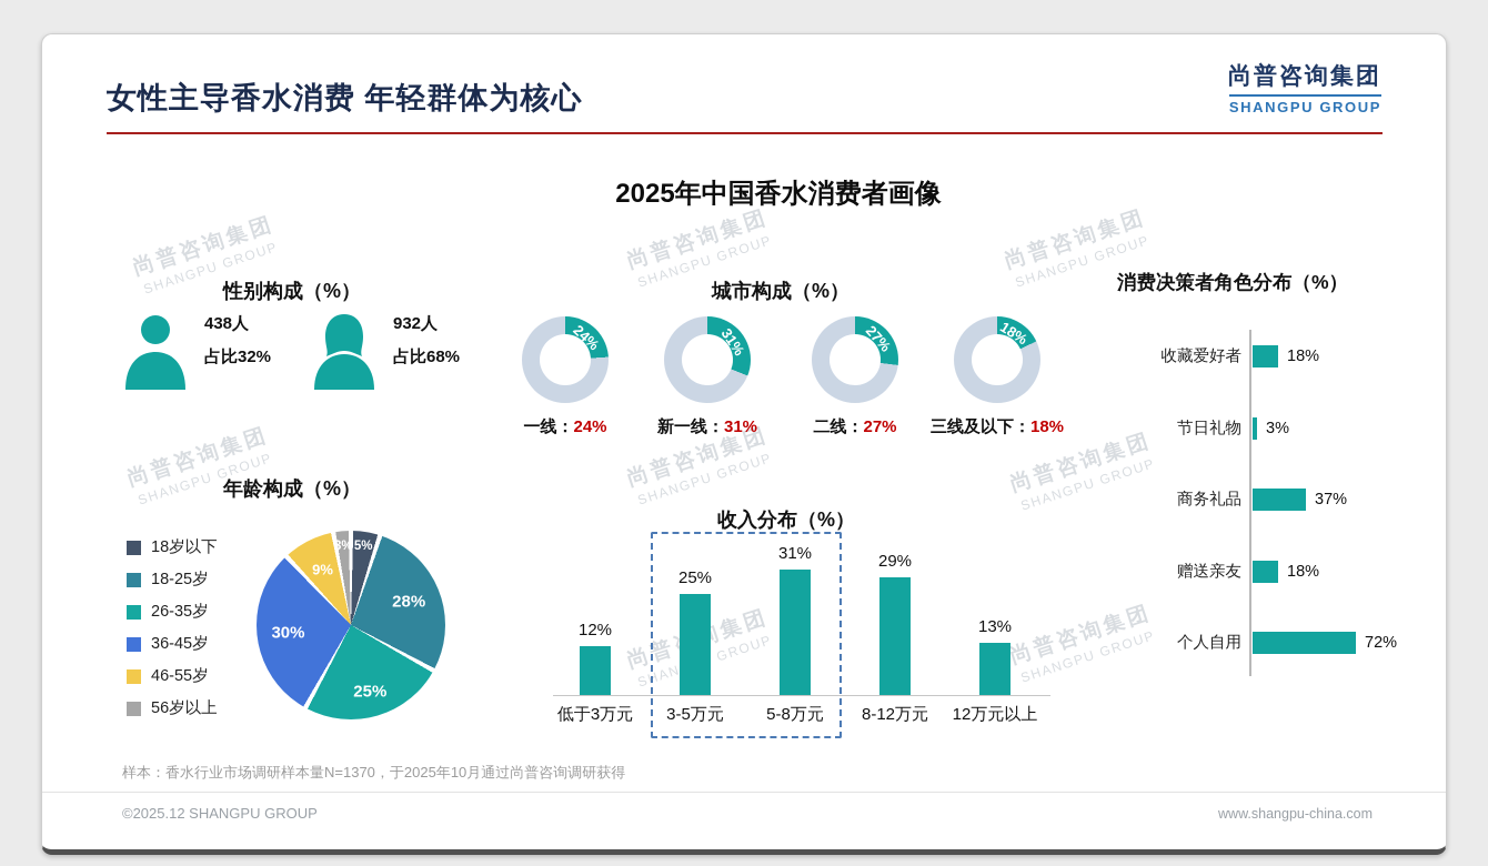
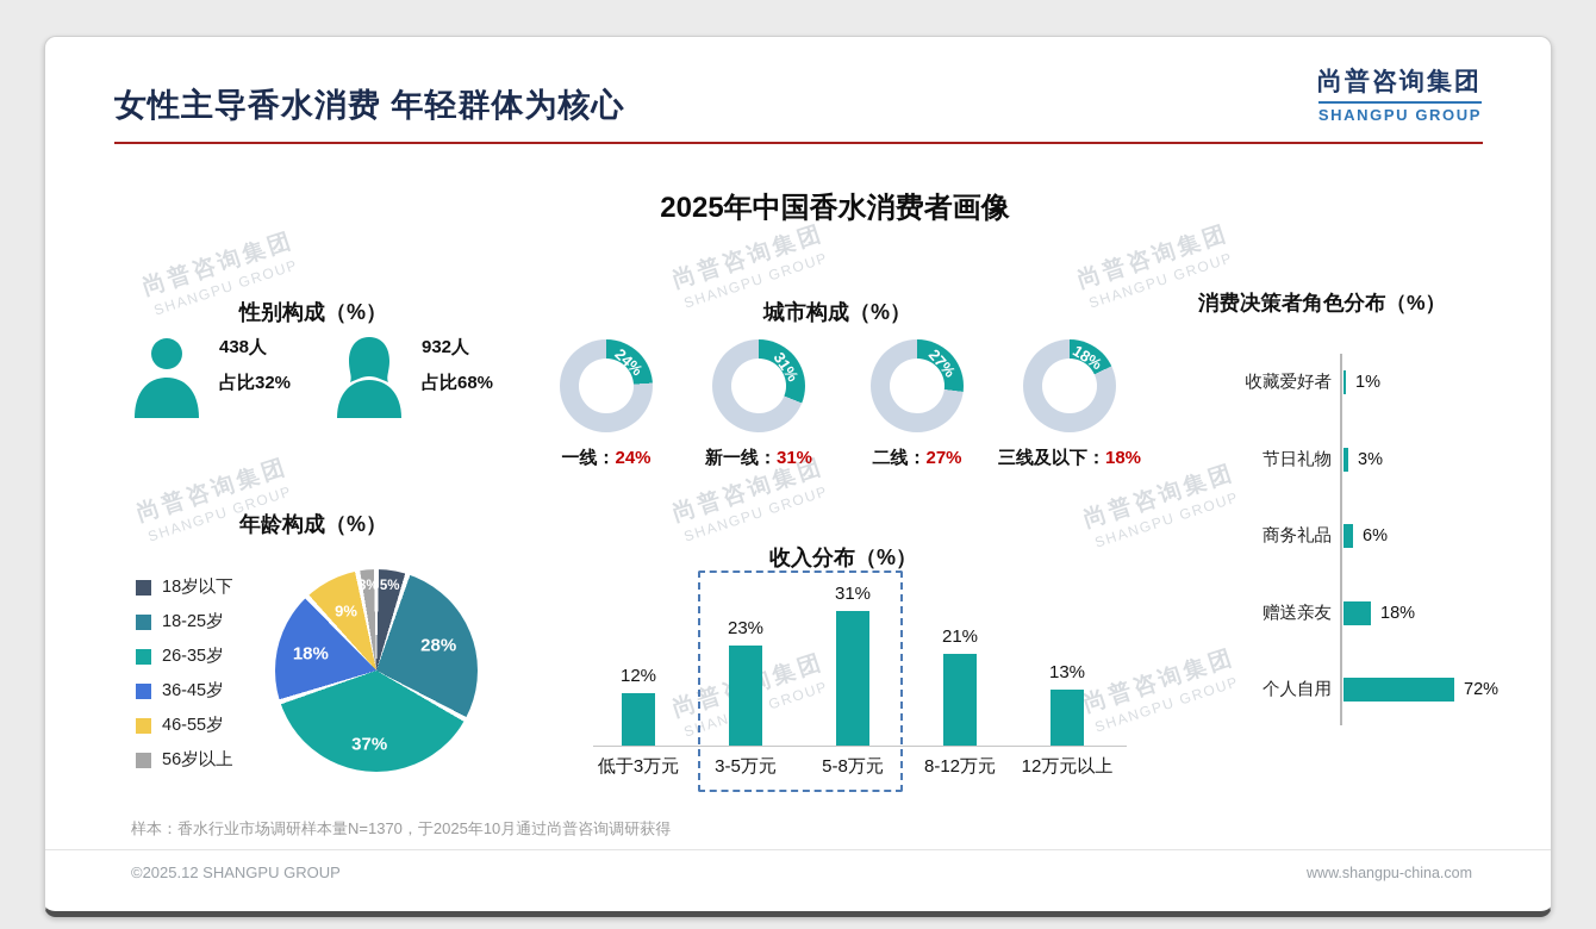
年龄构成（%）/26-35岁: 25% -> 37%
年龄构成（%）/36-45岁: 30% -> 18%
收入分布（%）/3-5万元: 25% -> 23%
收入分布（%）/8-12万元: 29% -> 21%
消费决策者角色分布（%）/收藏爱好者: 18% -> 1%
消费决策者角色分布（%）/商务礼品: 37% -> 6%
